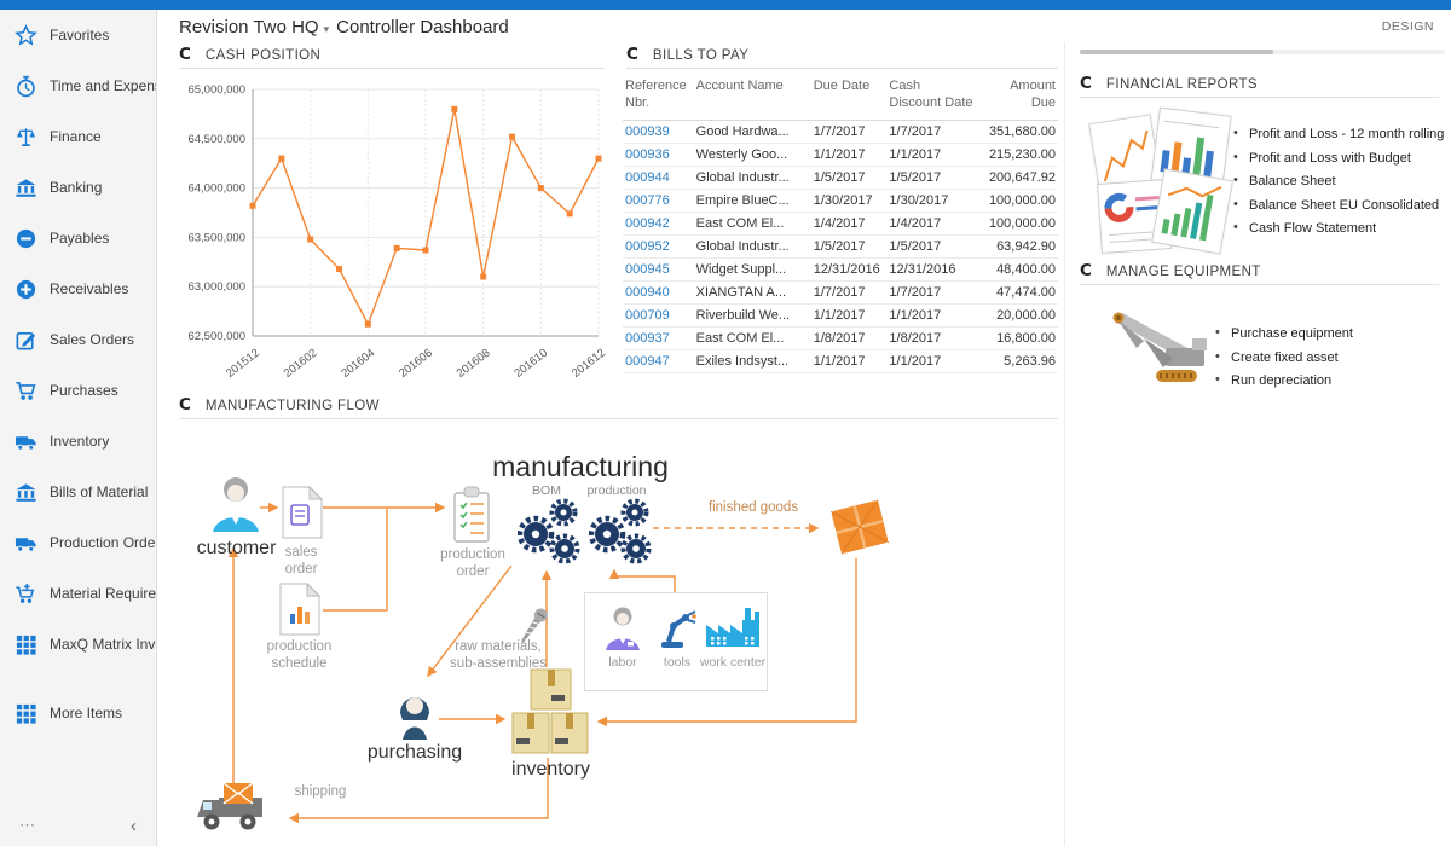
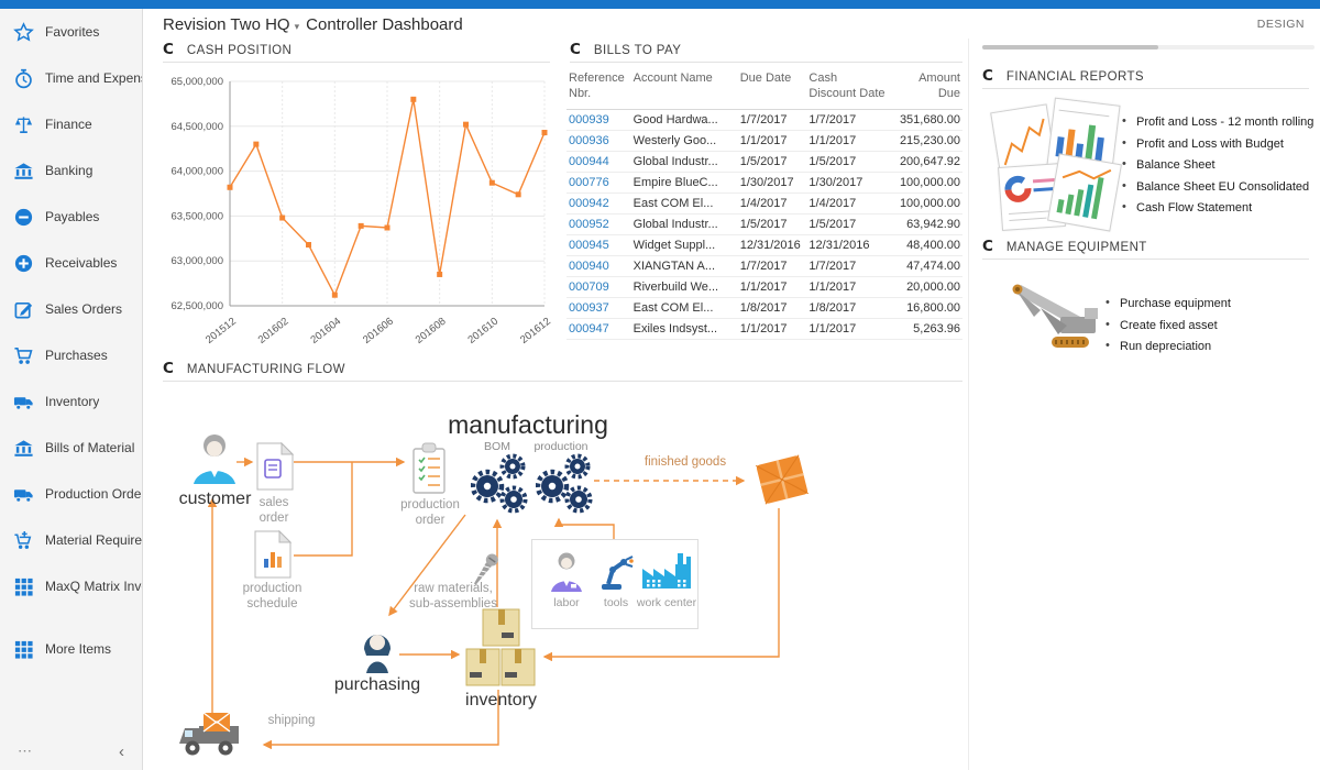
201608: 63100000 -> 62800000
201610: 64000000 -> 63900000
201612: 64300000 -> 64400000
